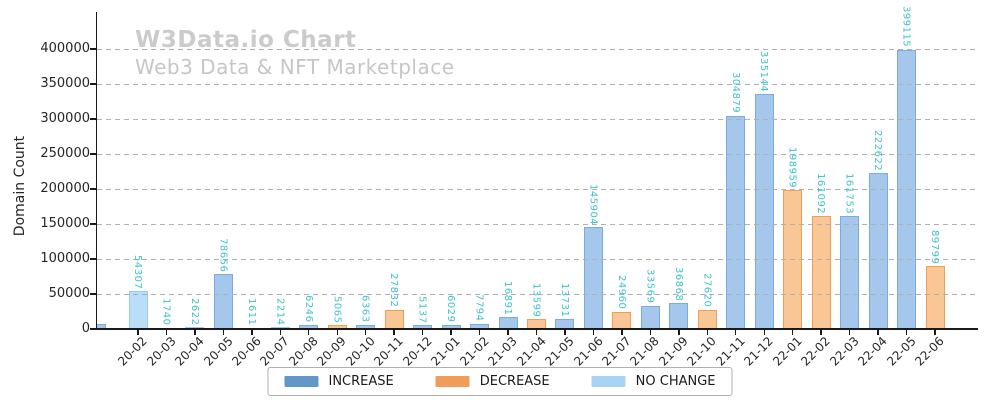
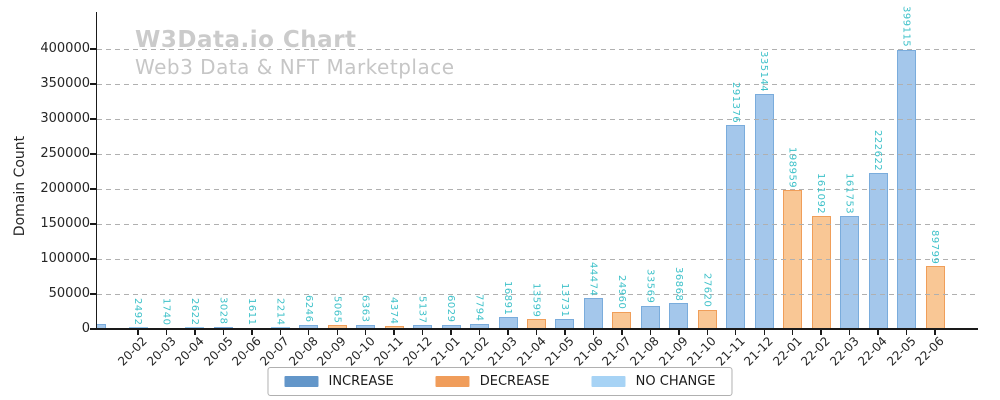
20-02: 54307 -> 2492
20-05: 78656 -> 3028
20-11: 27832 -> 4374
21-06: 145904 -> 44474
21-11: 304879 -> 291376
